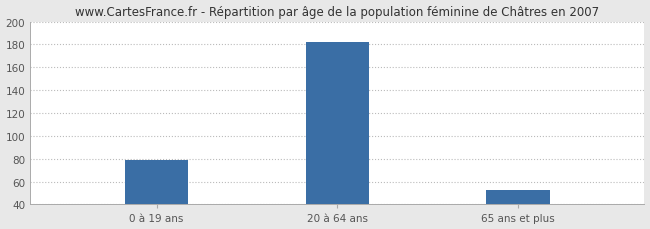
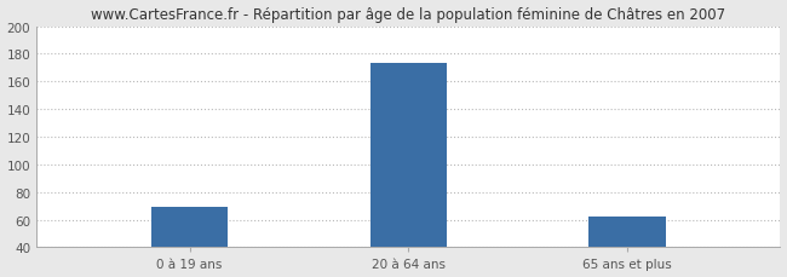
0 à 19 ans: 79 -> 69
20 à 64 ans: 182 -> 173
65 ans et plus: 53 -> 62
